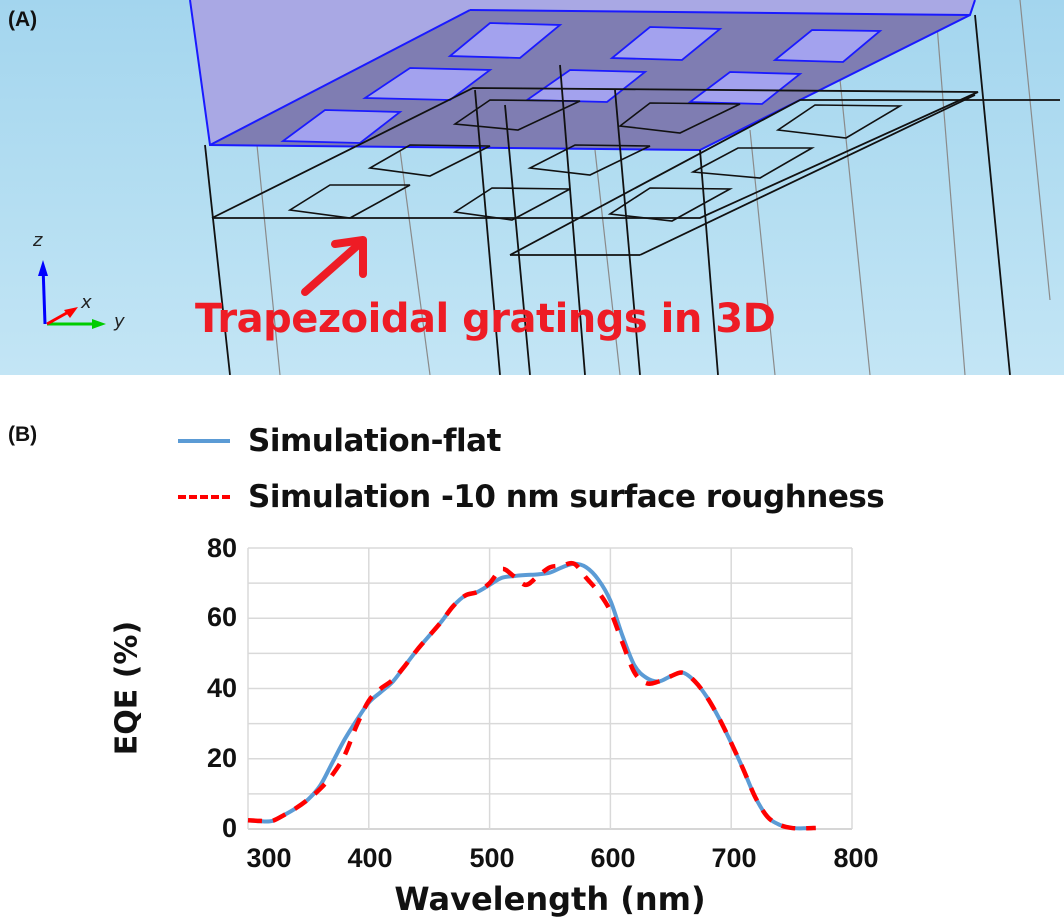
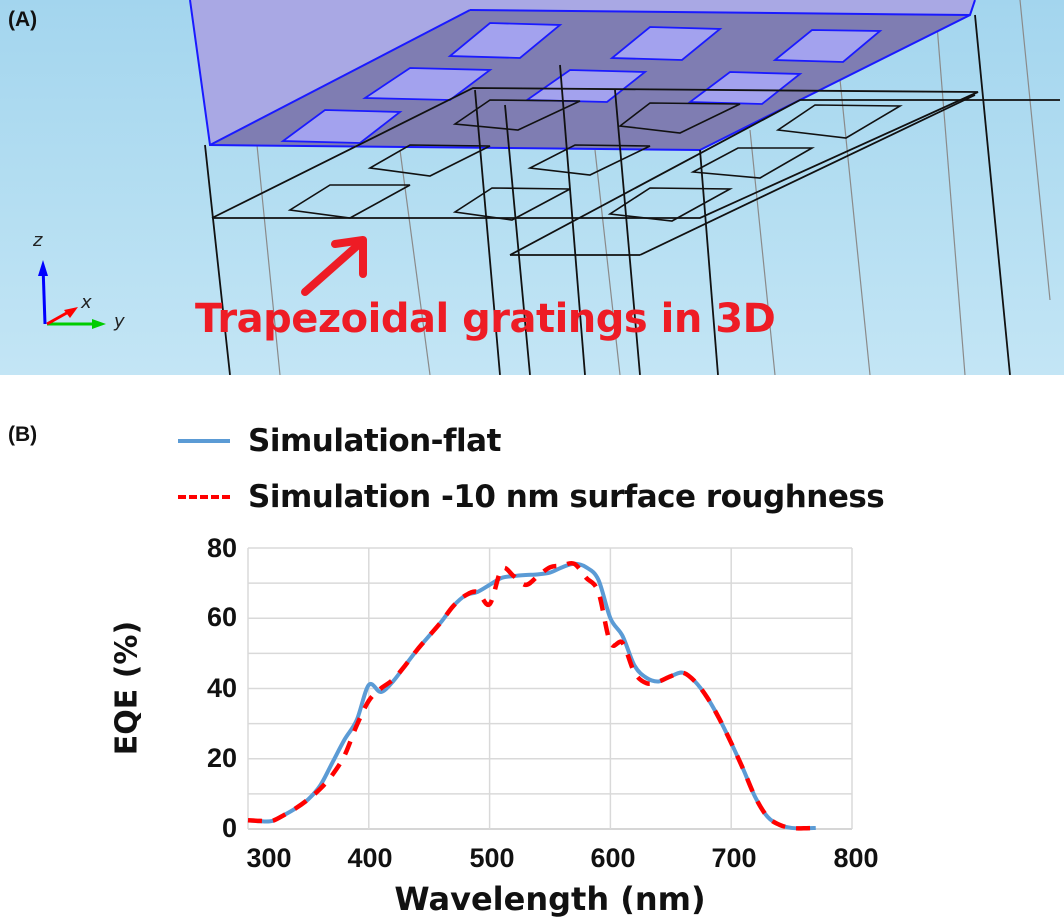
Simulation-flat/400: 36 -> 41
Simulation -10 nm surface roughness/500: 70 -> 64
Simulation-flat/600: 65 -> 60
Simulation -10 nm surface roughness/600: 62 -> 53
